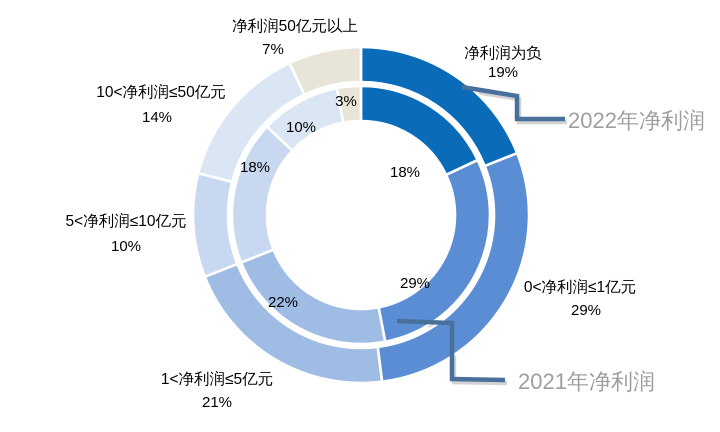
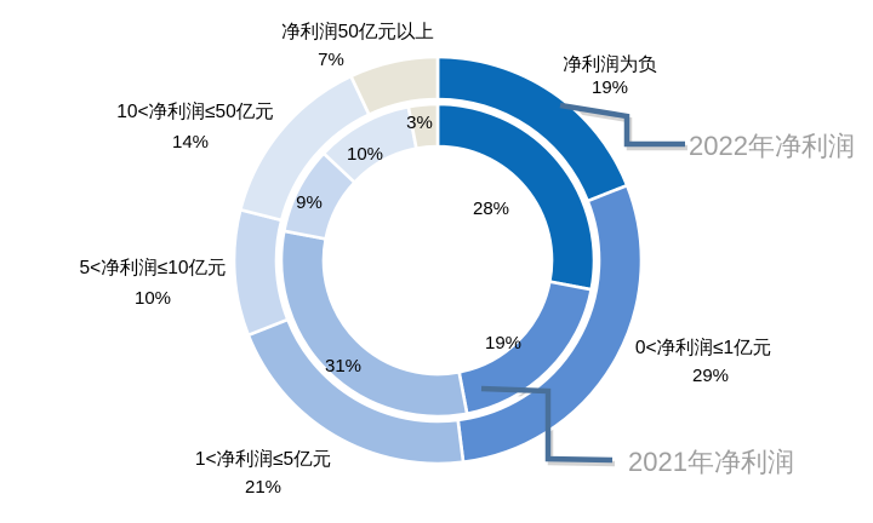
2021年净利润/净利润为负: 18% -> 28%
2021年净利润/0<净利润≤1亿元: 29% -> 19%
2021年净利润/1<净利润≤5亿元: 22% -> 31%
2021年净利润/5<净利润≤10亿元: 18% -> 9%
